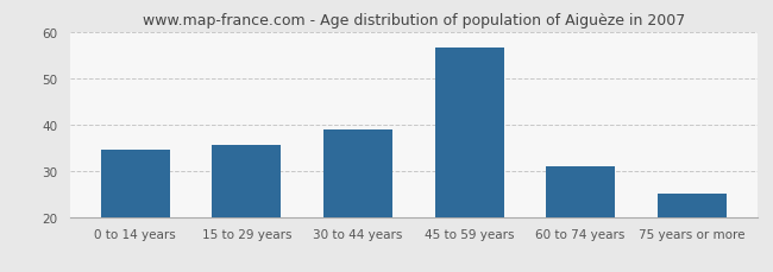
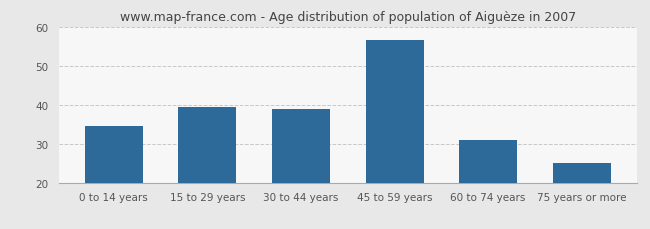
15 to 29 years: 35.5 -> 39.5
